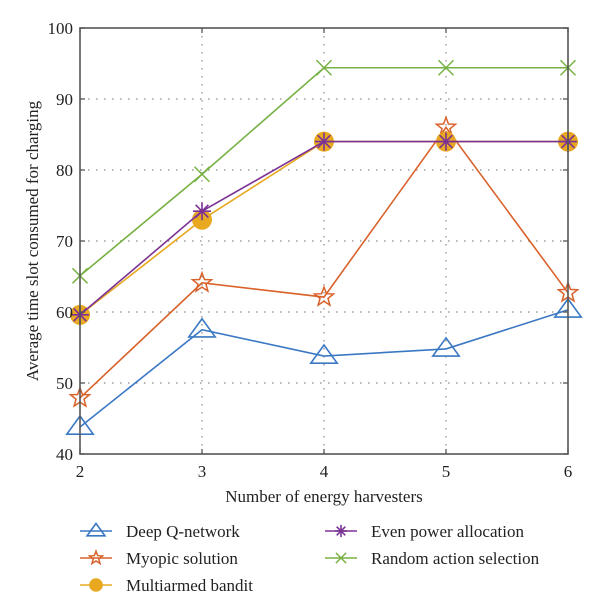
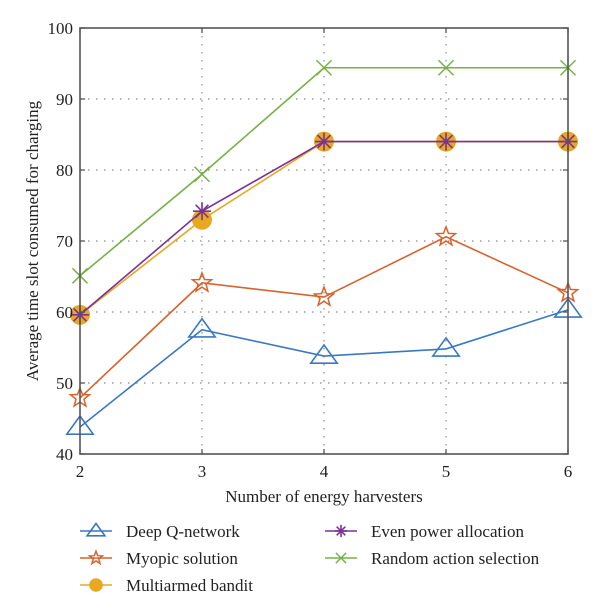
Myopic solution/5: 86 -> 71
